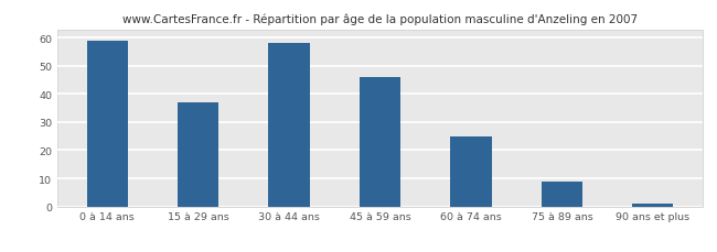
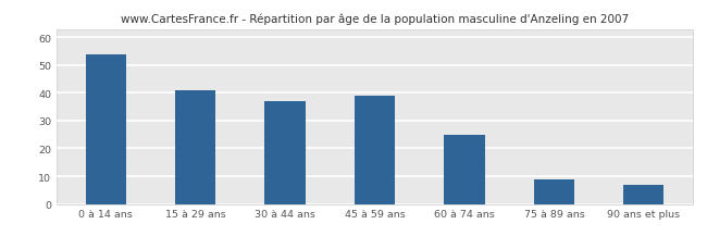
0 à 14 ans: 59 -> 54
15 à 29 ans: 37 -> 41
30 à 44 ans: 58 -> 37
45 à 59 ans: 46 -> 39
90 ans et plus: 1 -> 7
